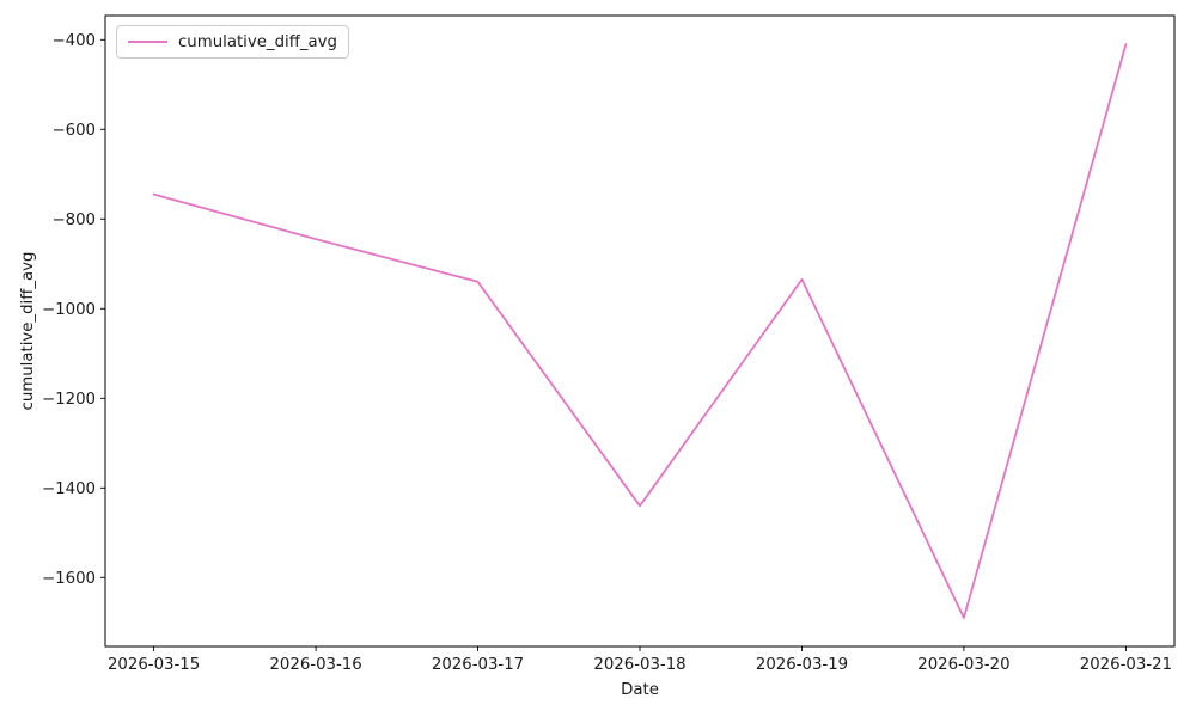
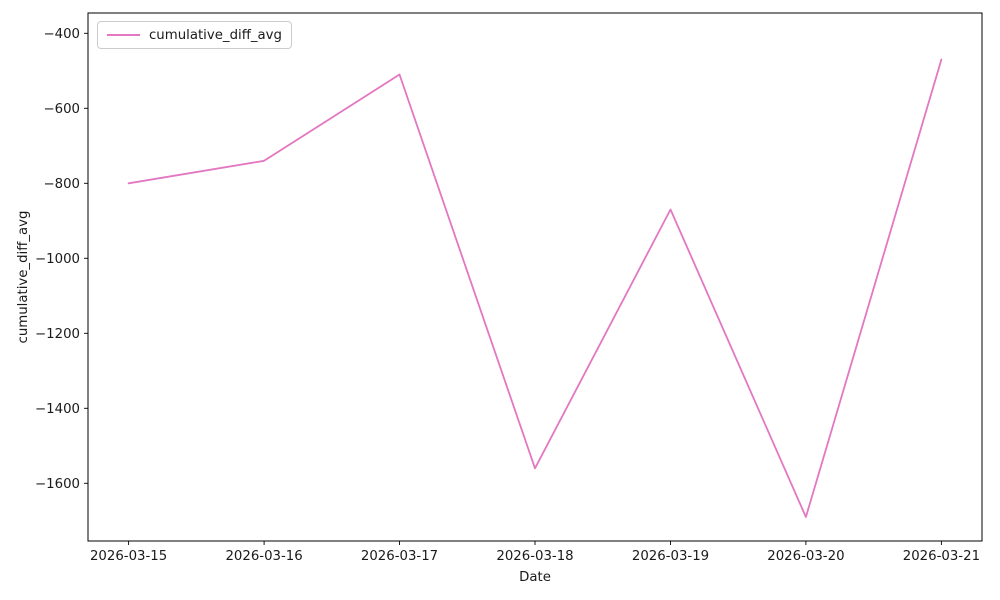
2026-03-15: -740 -> -800
2026-03-16: -840 -> -740
2026-03-17: -940 -> -510
2026-03-18: -1440 -> -1560
2026-03-19: -940 -> -870
2026-03-21: -410 -> -470
